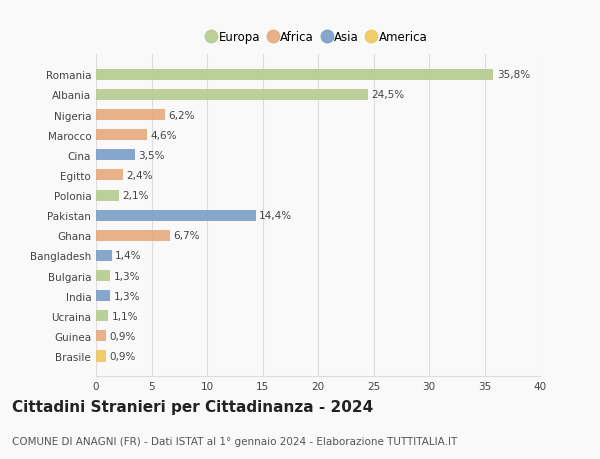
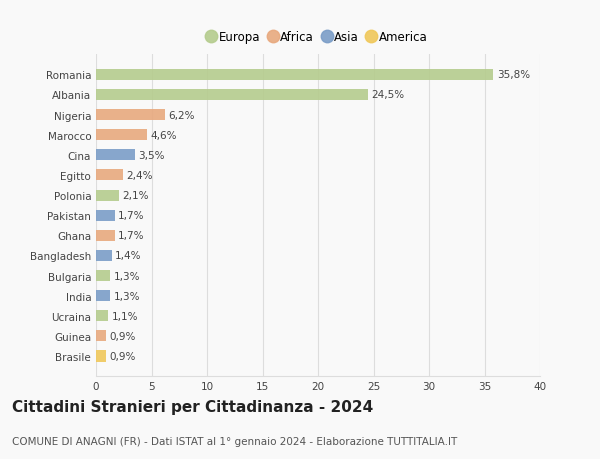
Pakistan: 14,4% -> 1,7%
Ghana: 6,7% -> 1,7%
